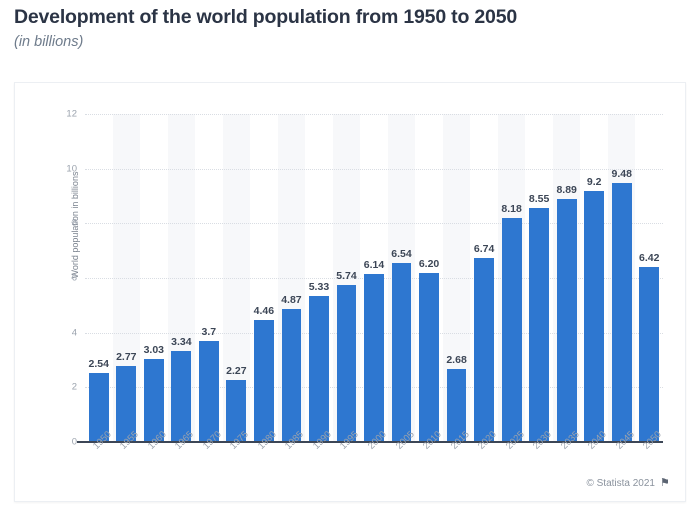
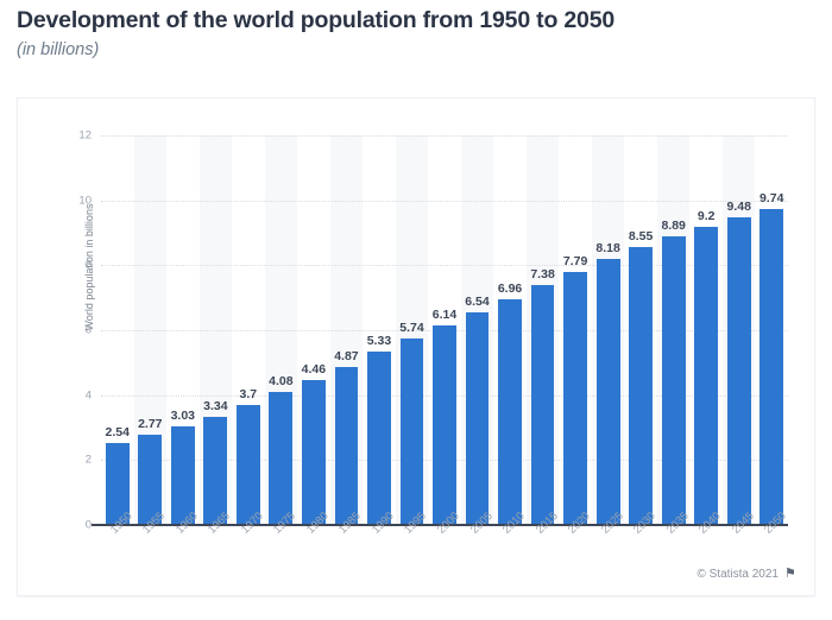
1975: 2.27 -> 4.08
2010: 6.20 -> 6.96
2015: 2.68 -> 7.38
2020: 6.74 -> 7.79
2050: 6.42 -> 9.74
